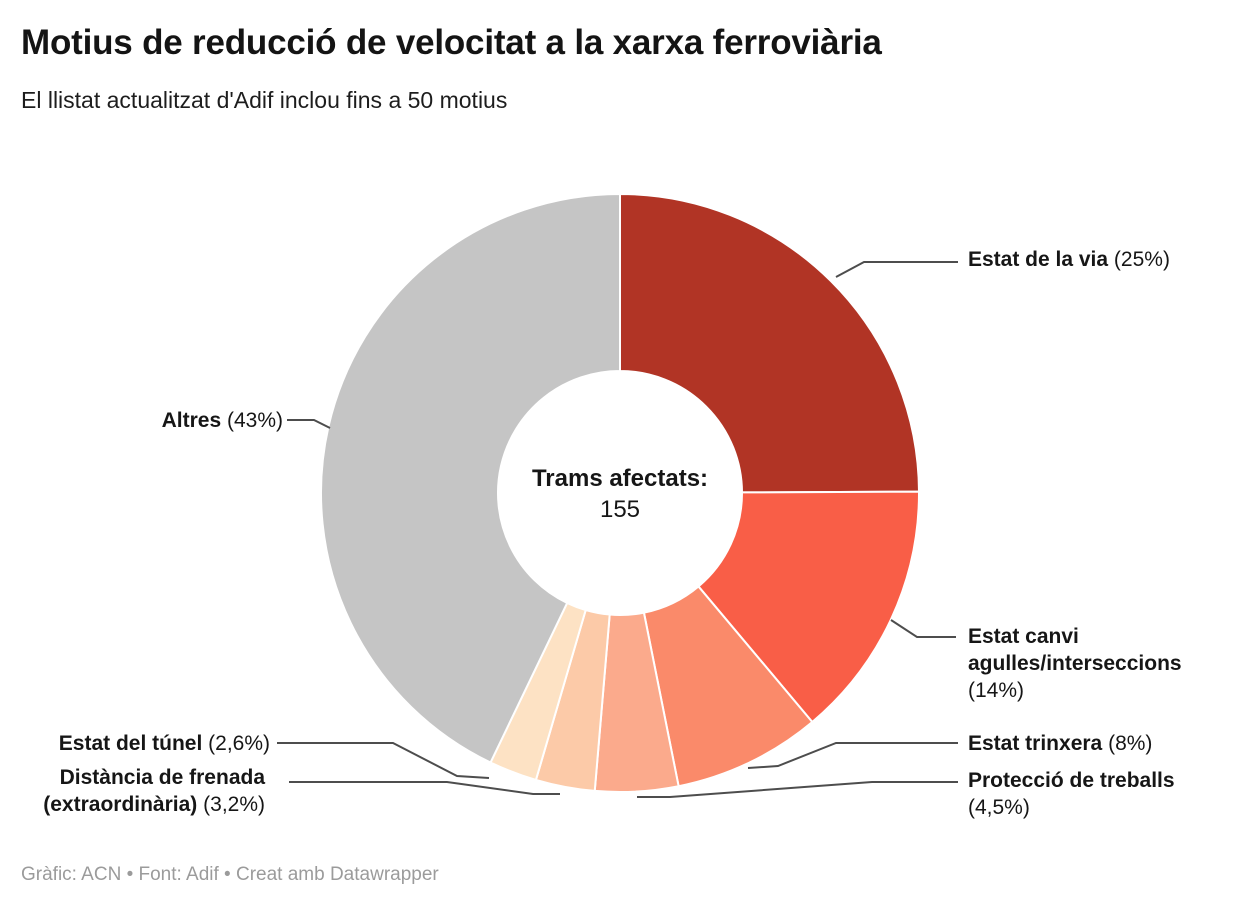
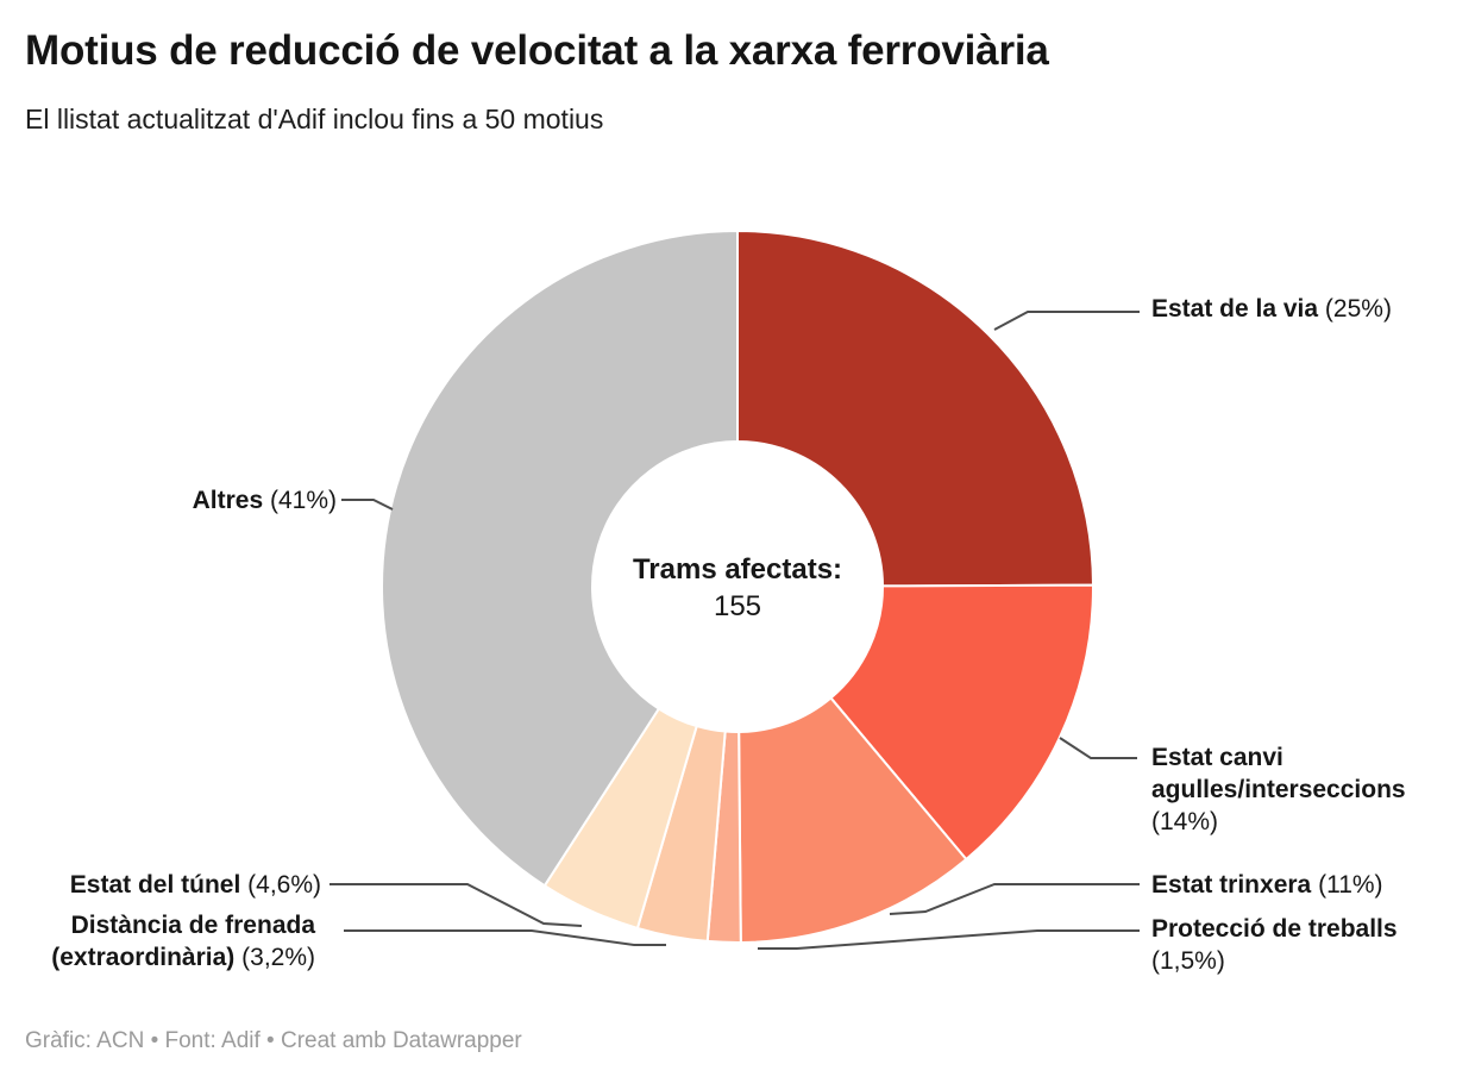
Estat trinxera: 8% -> 11%
Protecció de treballs: 4,5% -> 1,5%
Estat del túnel: 2,6% -> 4,6%
Altres: 43% -> 41%
